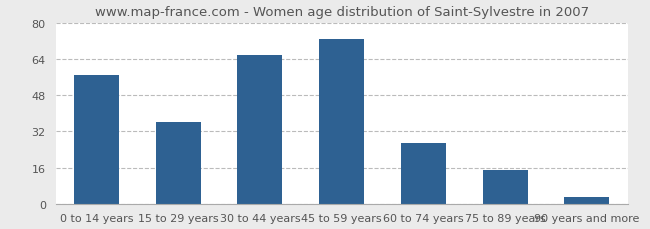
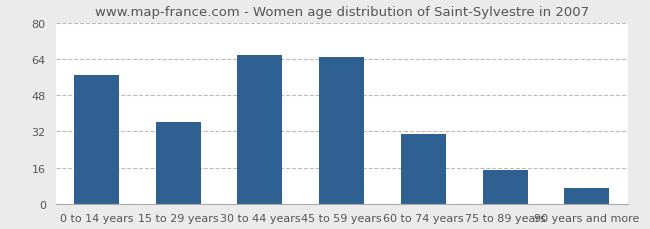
45 to 59 years: 73 -> 65
60 to 74 years: 27 -> 31
90 years and more: 3 -> 7
